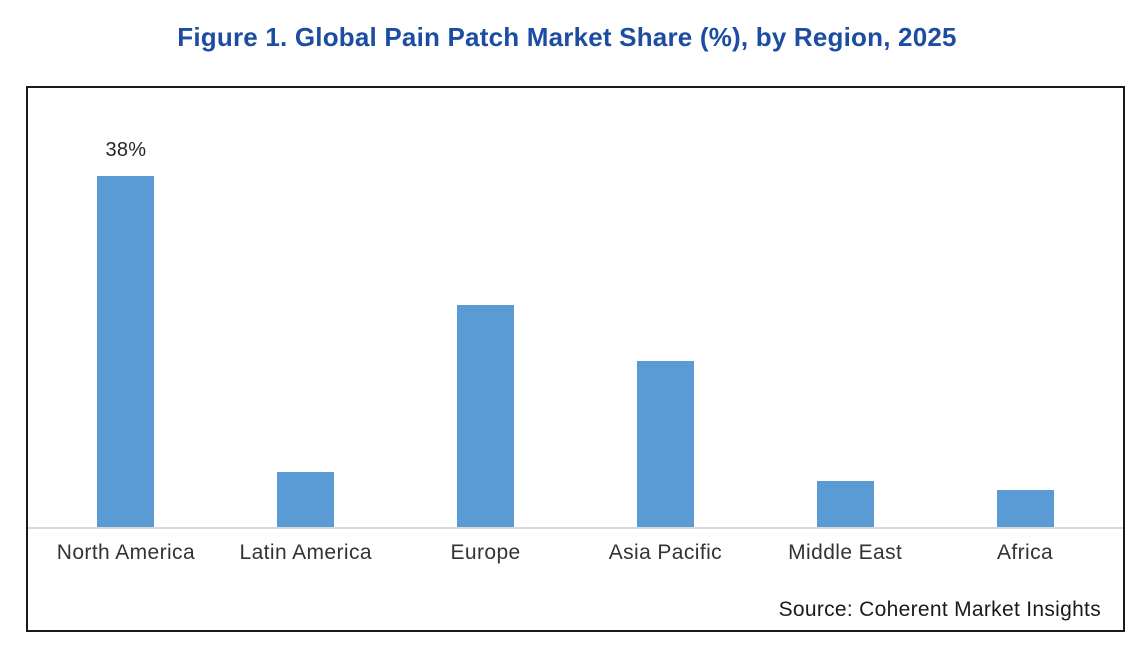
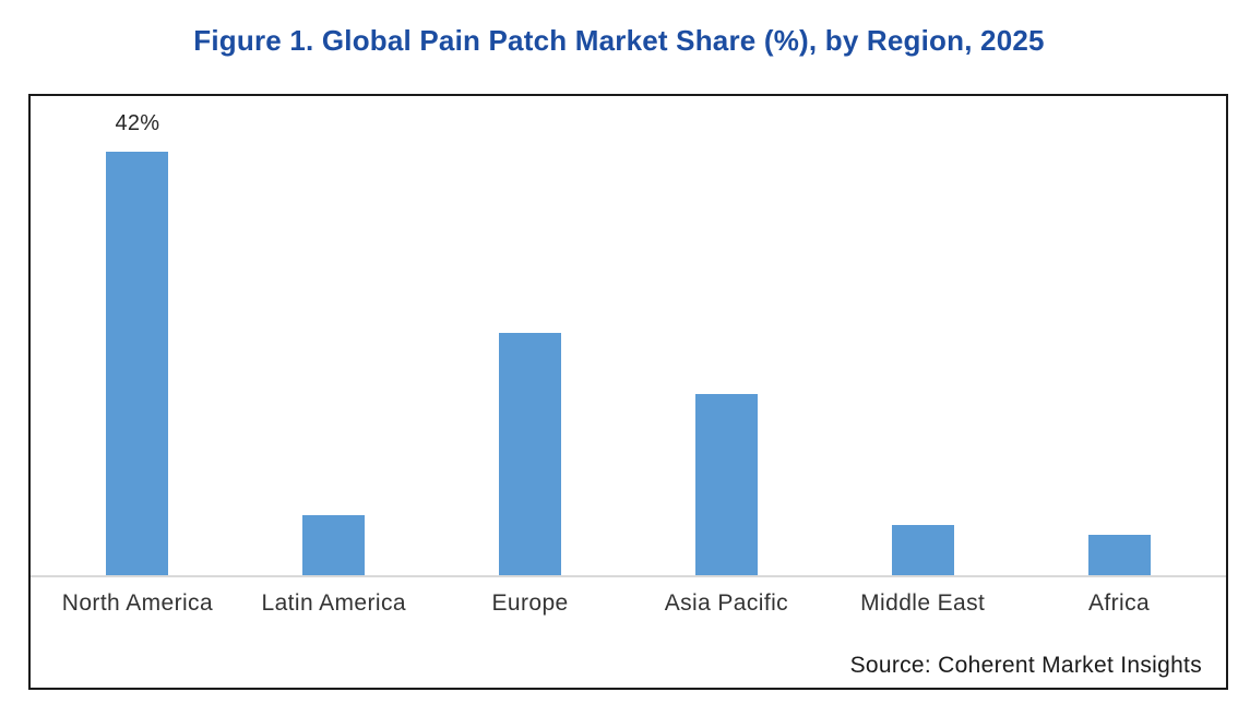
North America: 38% -> 42%
